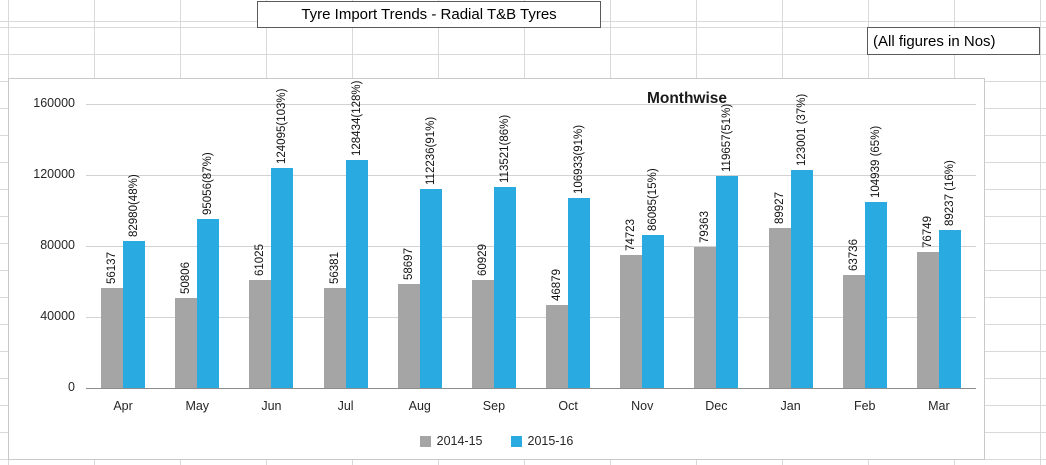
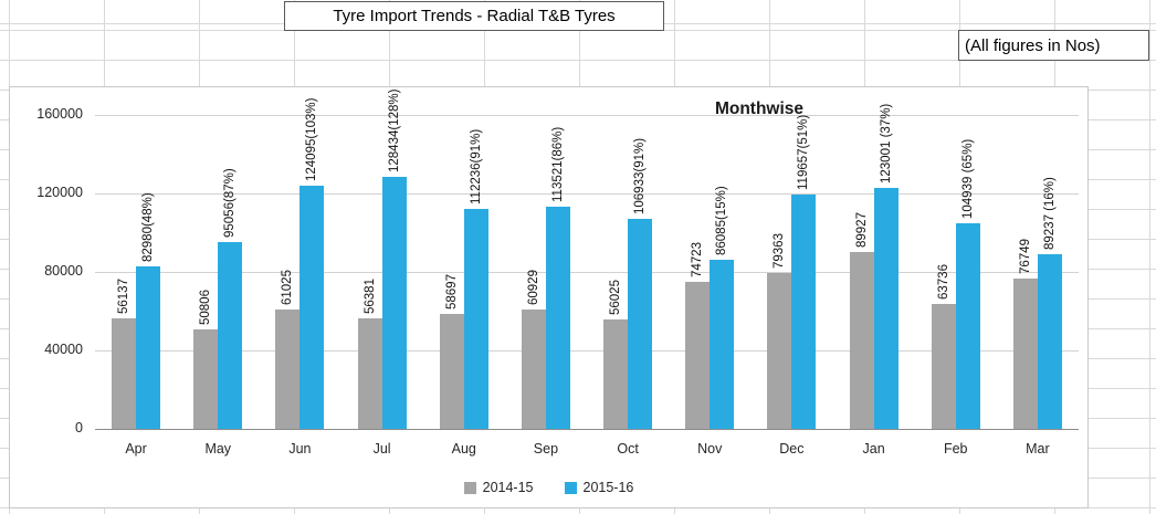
2014-15/Oct: 46879 -> 56025
